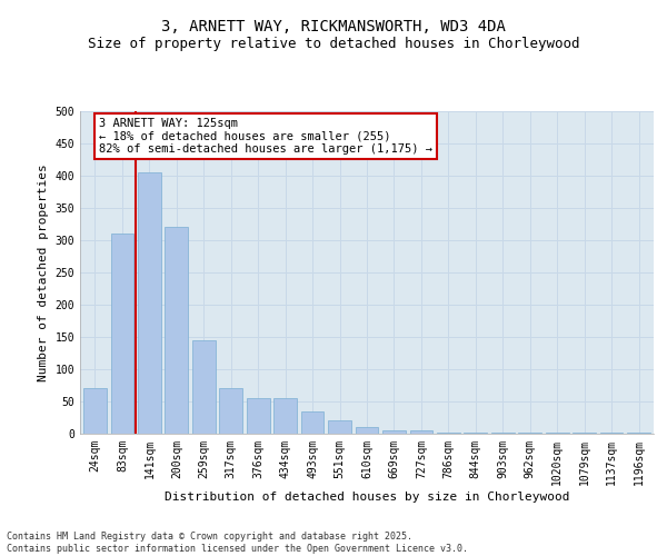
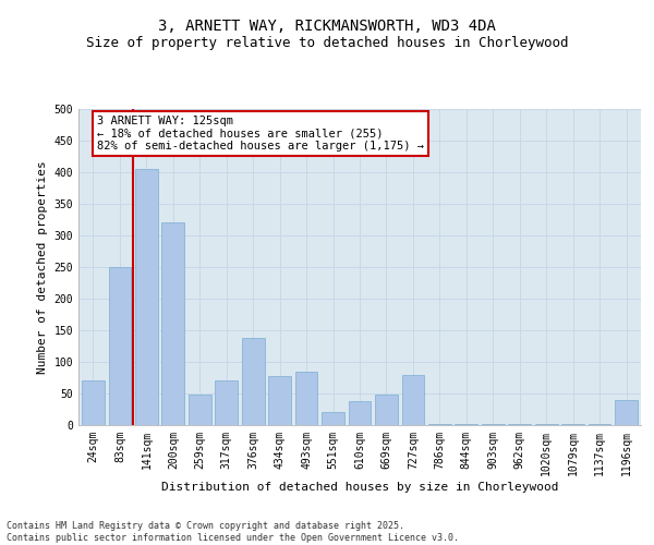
83sqm: 310 -> 250
259sqm: 145 -> 48
376sqm: 55 -> 138
434sqm: 55 -> 78
493sqm: 35 -> 84
610sqm: 10 -> 38
669sqm: 5 -> 48
727sqm: 5 -> 80
1196sqm: 2 -> 40
